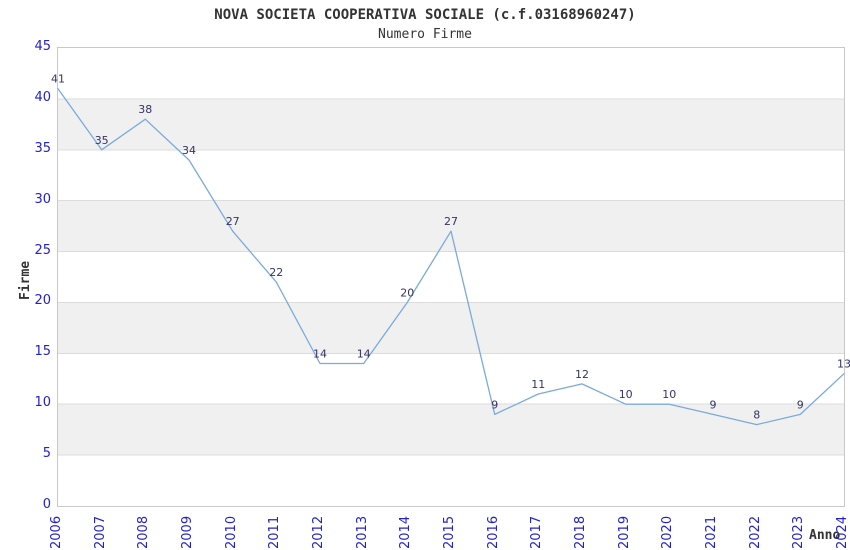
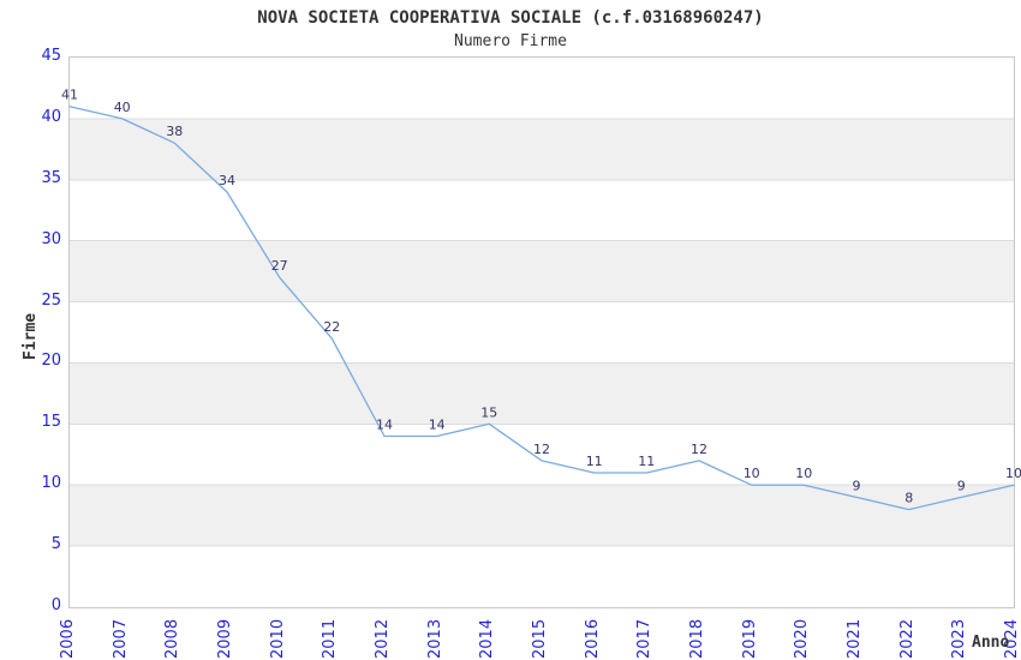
2007: 35 -> 40
2014: 20 -> 15
2015: 27 -> 12
2016: 9 -> 11
2024: 13 -> 10
